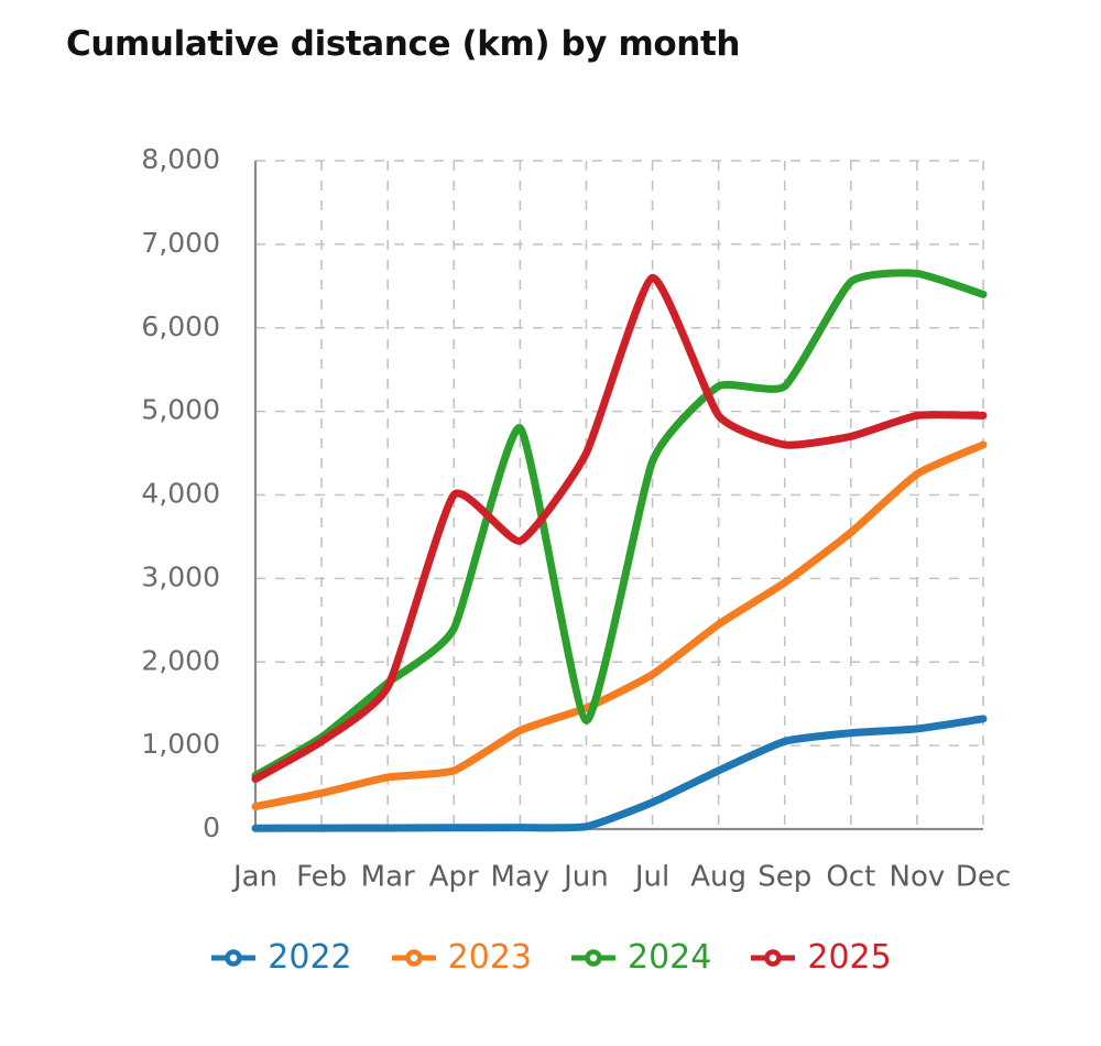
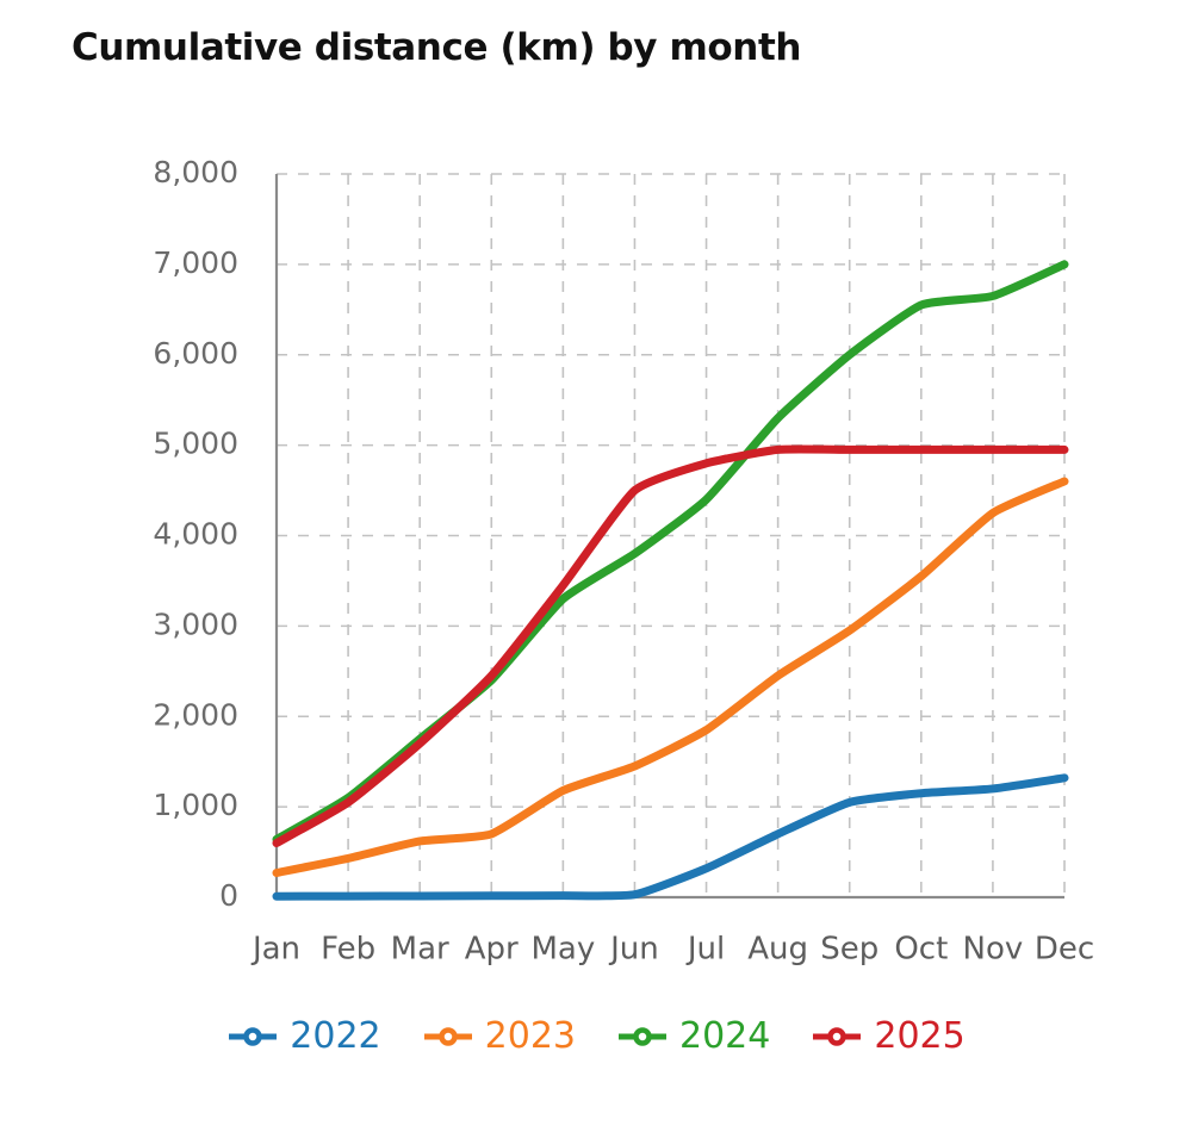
2025/Apr: 4000 -> 2400
2024/May: 4800 -> 3300
2024/Jun: 1300 -> 3800
2025/Jul: 6600 -> 4800
2024/Sep: 5300 -> 6000
2025/Sep: 4600 -> 5000
2025/Oct: 4700 -> 5000
2024/Dec: 6400 -> 7000
